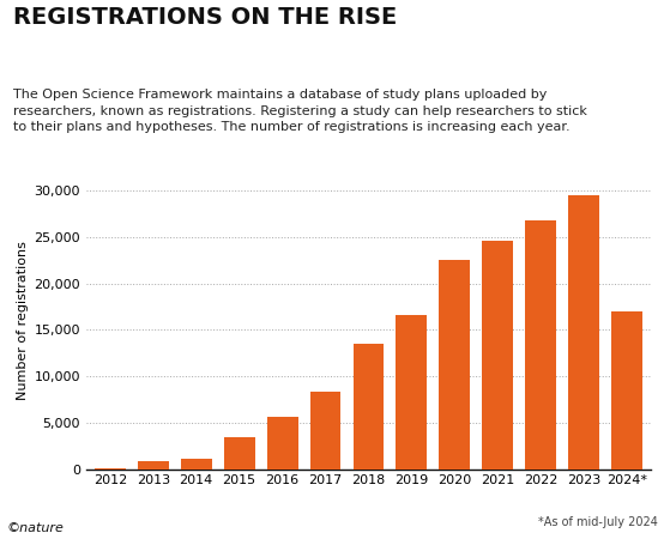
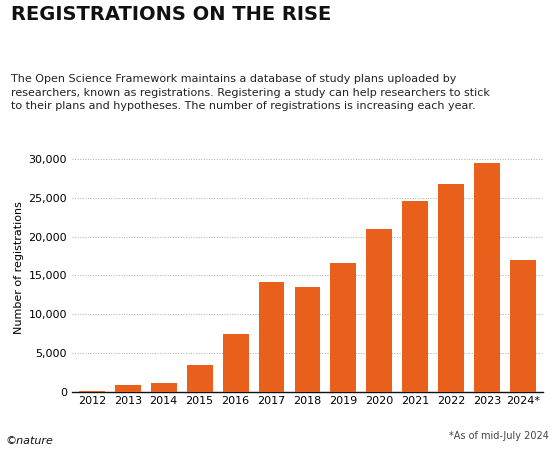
2016: 5,600 -> 7,400
2017: 8,400 -> 14,200
2020: 22,500 -> 21,000
